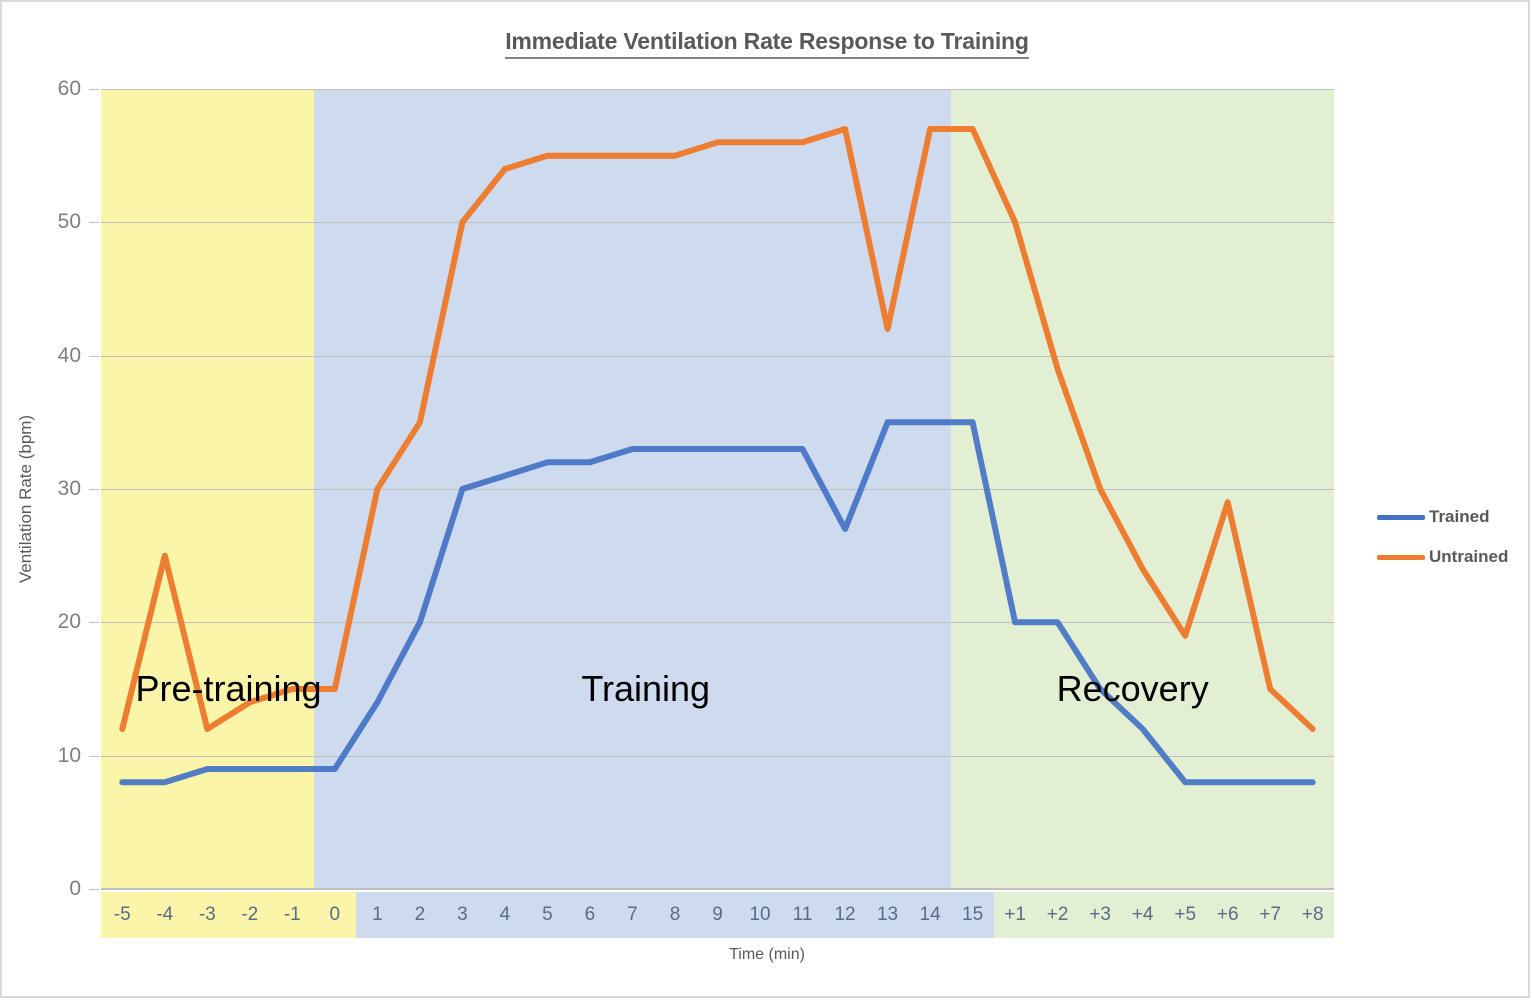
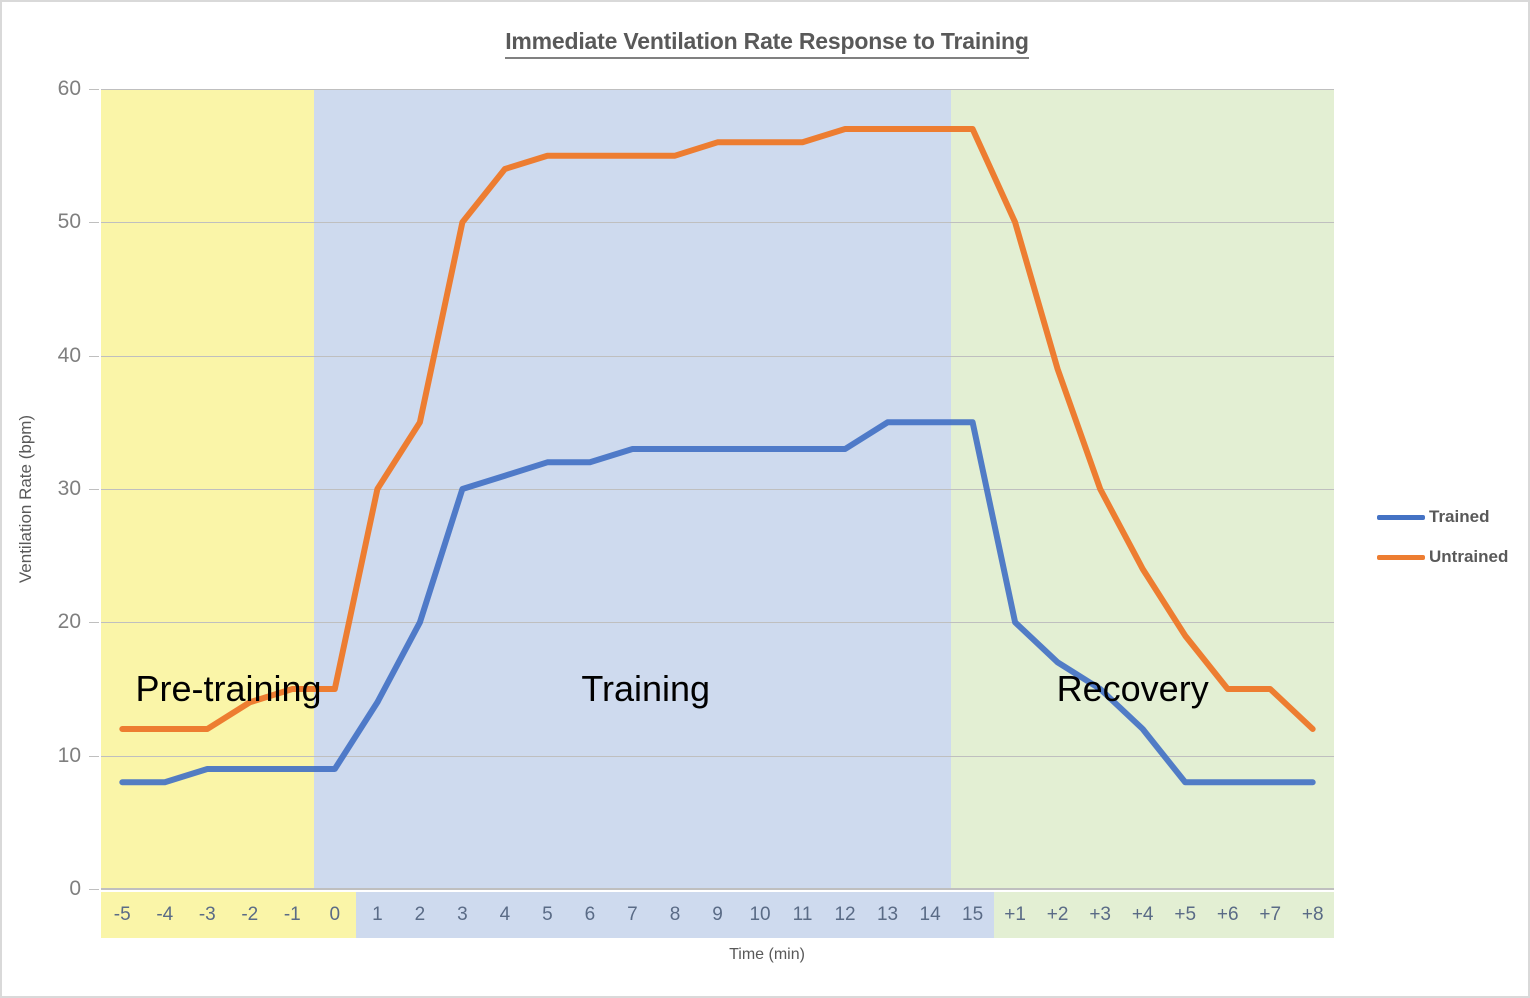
Untrained/-4: 25 -> 12
Trained/12: 27 -> 33
Untrained/13: 42 -> 57
Trained/+2: 20 -> 17
Untrained/+6: 29 -> 15
